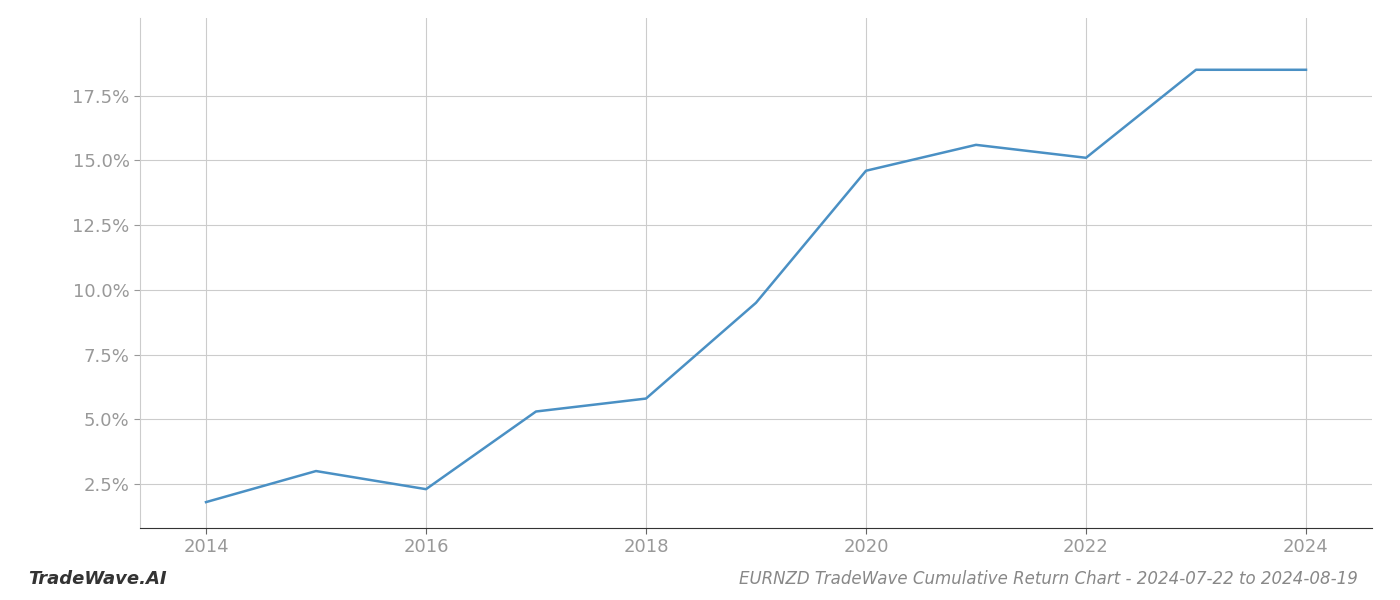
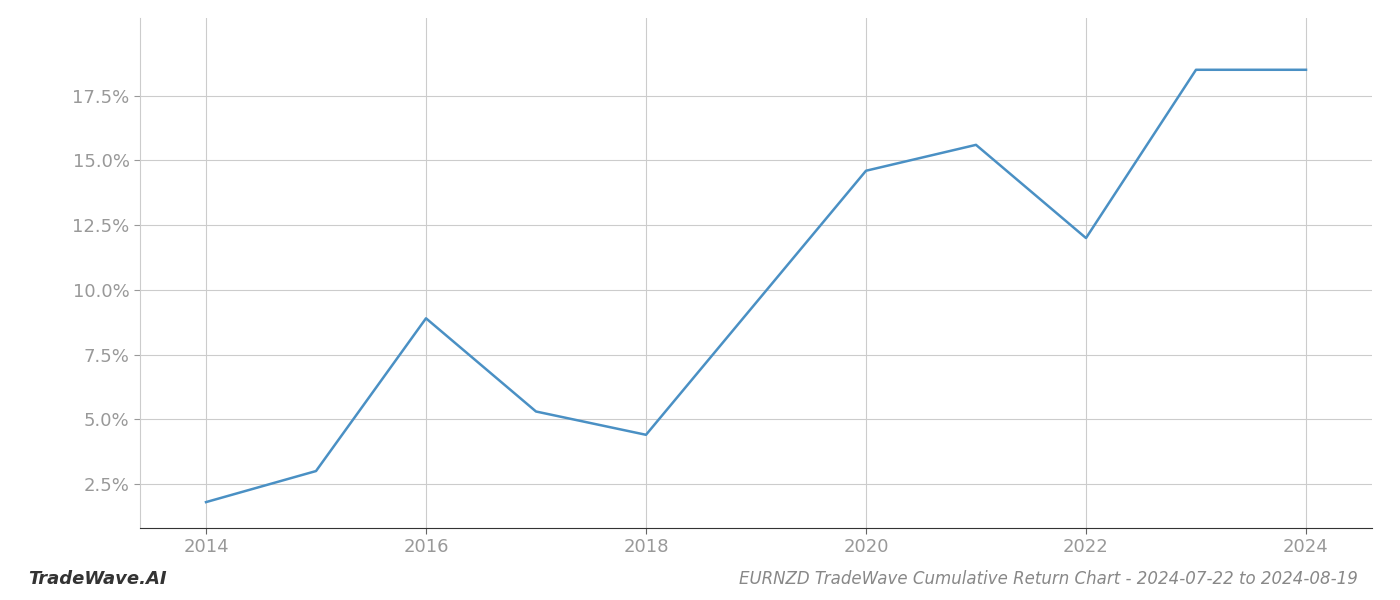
2016: 2.3% -> 8.9%
2018: 5.8% -> 4.4%
2022: 15.1% -> 12.0%
